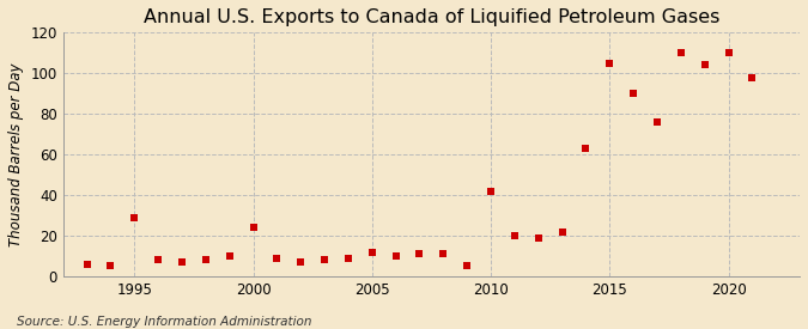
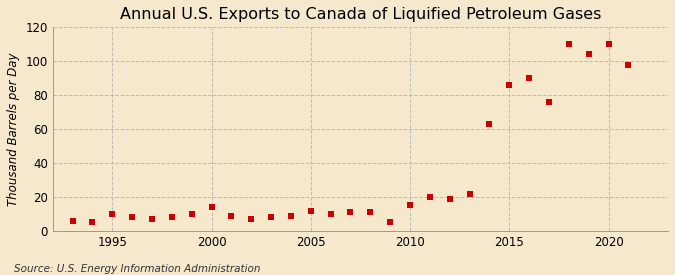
1995: 29 -> 10
2000: 24 -> 14
2010: 42 -> 15
2015: 105 -> 86
